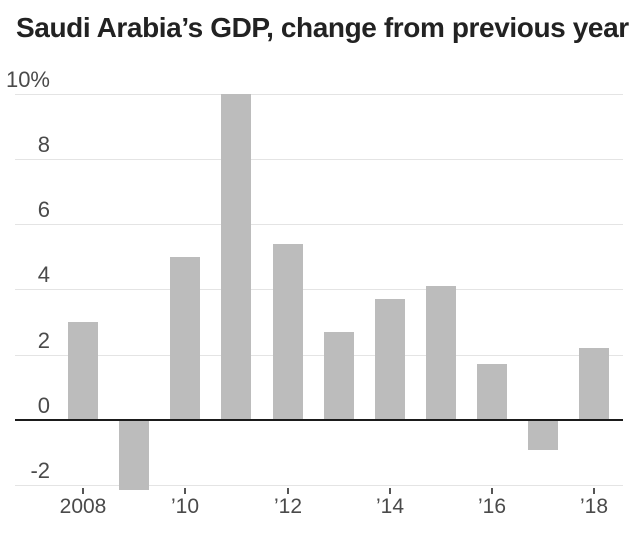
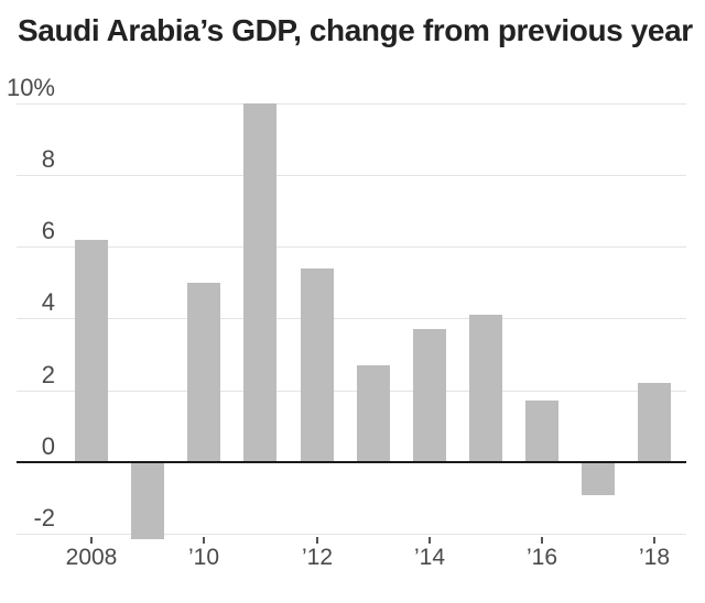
2008: 3.0% -> 6.2%
